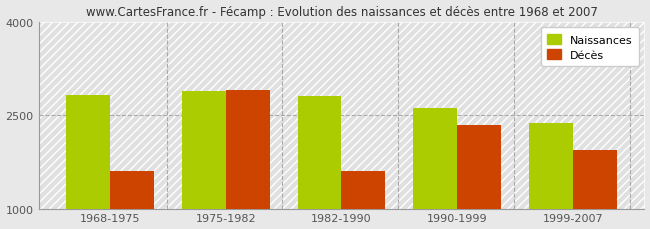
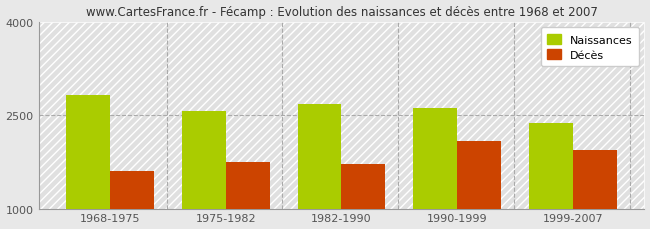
Naissances/1975-1982: 2880 -> 2560
Décès/1975-1982: 2900 -> 1750
Naissances/1982-1990: 2800 -> 2680
Décès/1982-1990: 1600 -> 1720
Décès/1990-1999: 2340 -> 2090
